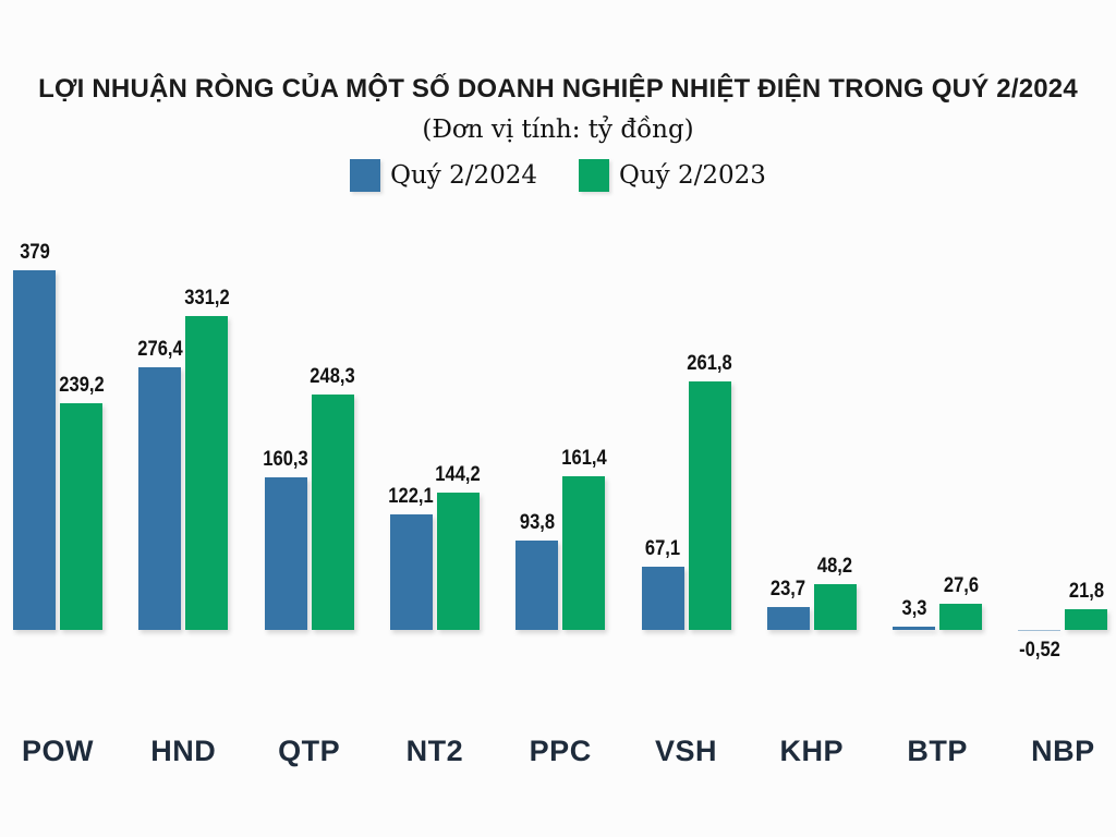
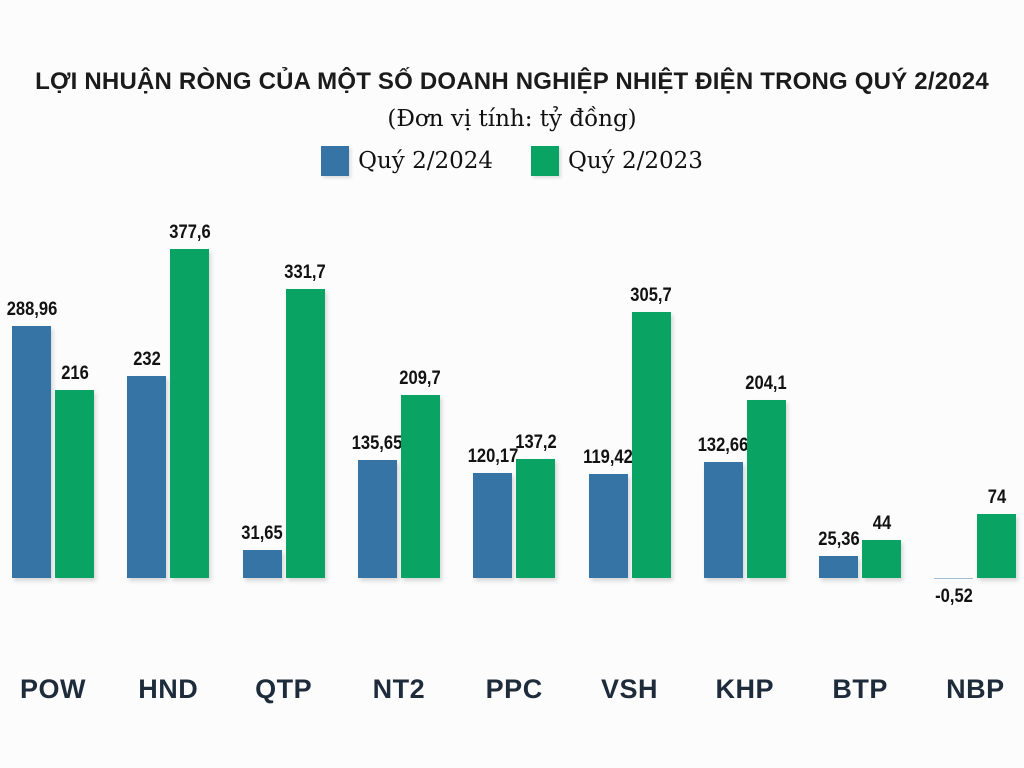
Quý 2/2024/POW: 379 -> 288,96
Quý 2/2023/POW: 239,2 -> 216
Quý 2/2024/HND: 276,4 -> 232
Quý 2/2023/HND: 331,2 -> 377,6
Quý 2/2024/QTP: 160,3 -> 31,65
Quý 2/2023/QTP: 248,3 -> 331,7
Quý 2/2024/NT2: 122,1 -> 135,65
Quý 2/2023/NT2: 144,2 -> 209,7
Quý 2/2024/PPC: 93,8 -> 120,17
Quý 2/2023/PPC: 161,4 -> 137,2
Quý 2/2024/VSH: 67,1 -> 119,42
Quý 2/2023/VSH: 261,8 -> 305,7
Quý 2/2024/KHP: 23,7 -> 132,66
Quý 2/2023/KHP: 48,2 -> 204,1
Quý 2/2024/BTP: 3,3 -> 25,36
Quý 2/2023/BTP: 27,6 -> 44
Quý 2/2023/NBP: 21,8 -> 74
